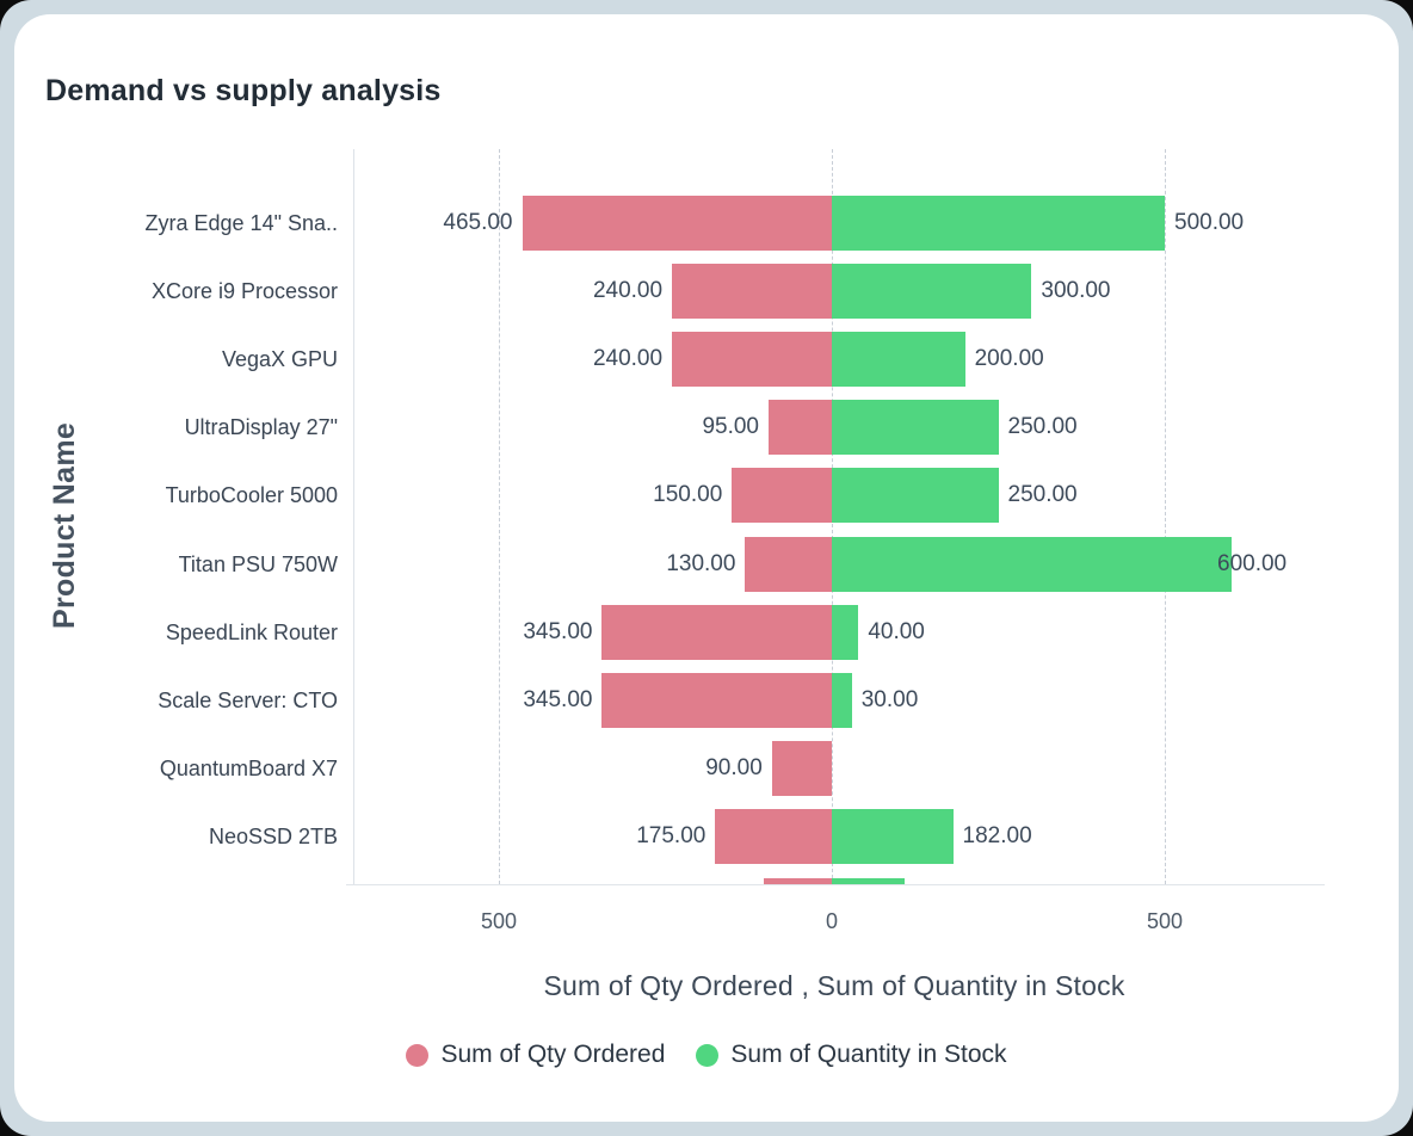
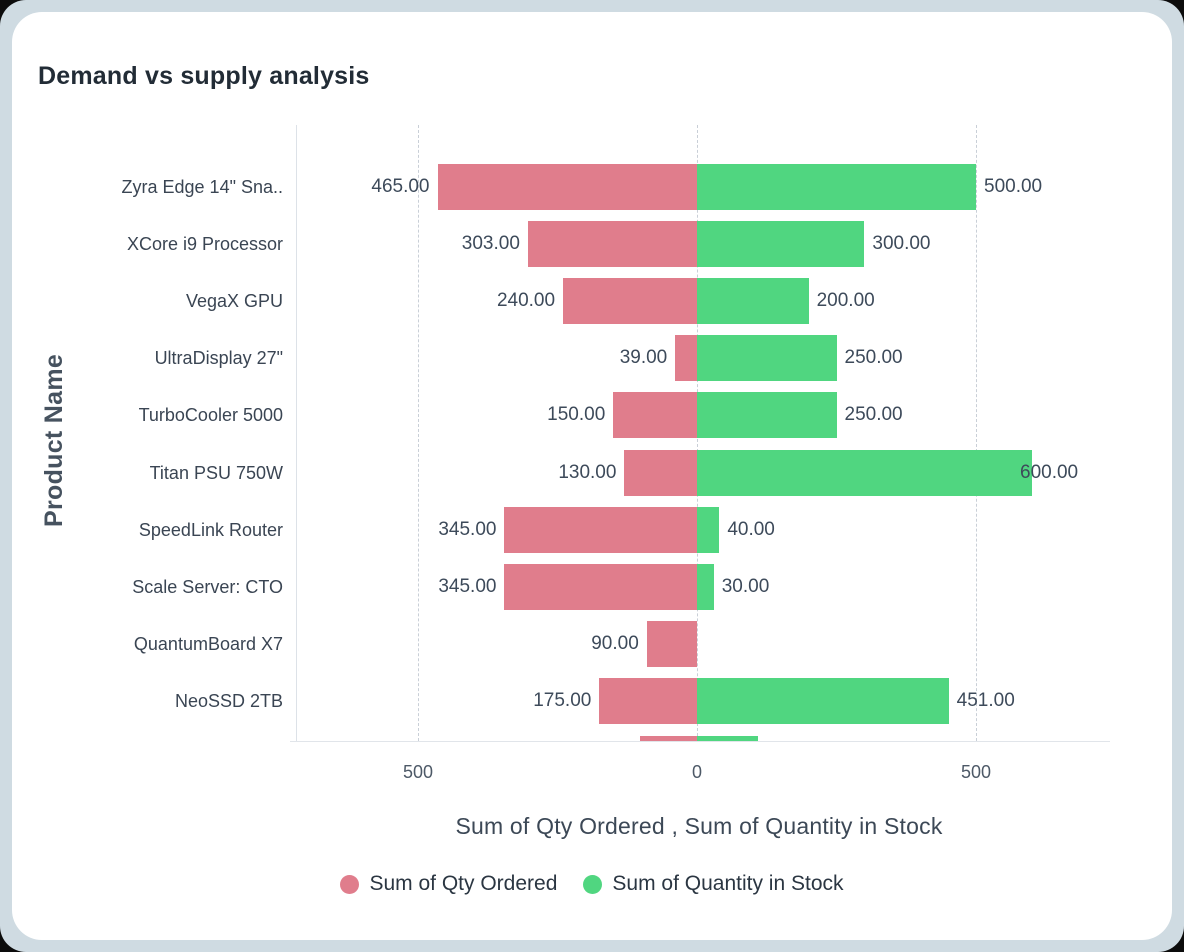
Sum of Qty Ordered/XCore i9 Processor: 240.00 -> 303.00
Sum of Qty Ordered/UltraDisplay 27": 95.00 -> 39.00
Sum of Quantity in Stock/NeoSSD 2TB: 182.00 -> 451.00
